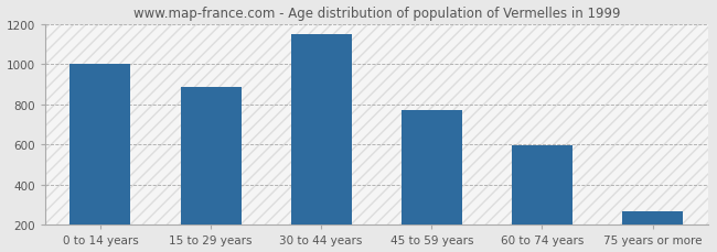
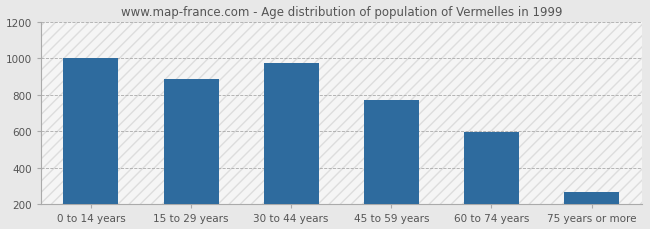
30 to 44 years: 1150 -> 980
